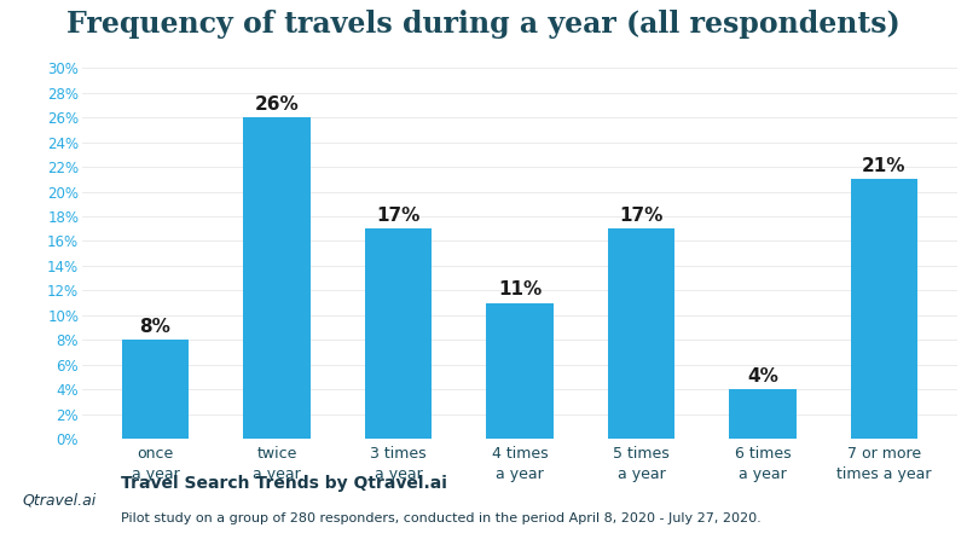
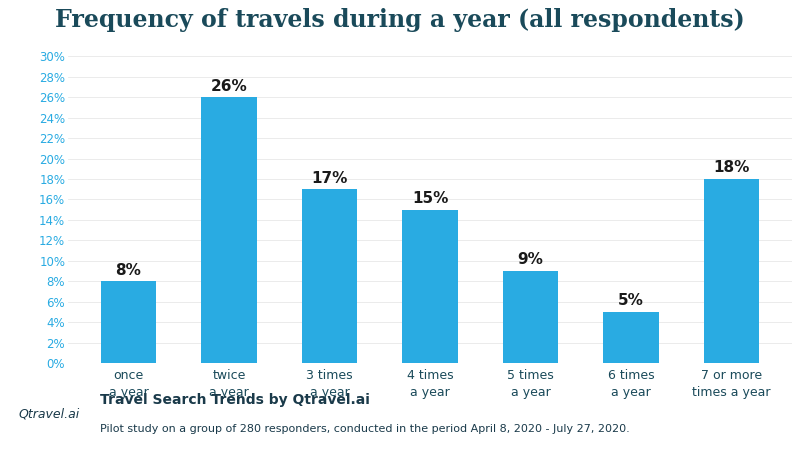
4 times a year: 11% -> 15%
5 times a year: 17% -> 9%
6 times a year: 4% -> 5%
7 or more times a year: 21% -> 18%
